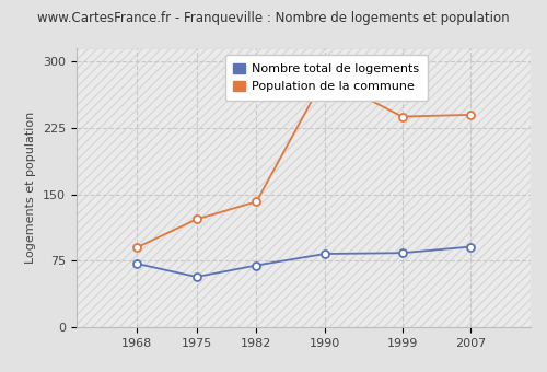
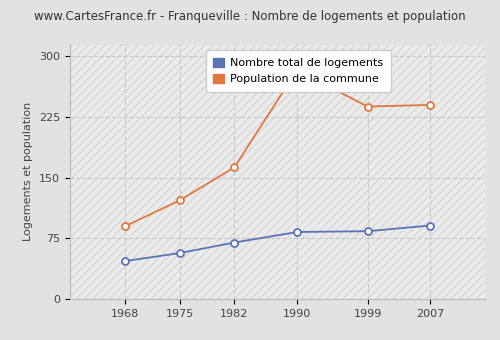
Nombre total de logements/1968: 72 -> 47
Population de la commune/1982: 142 -> 163
